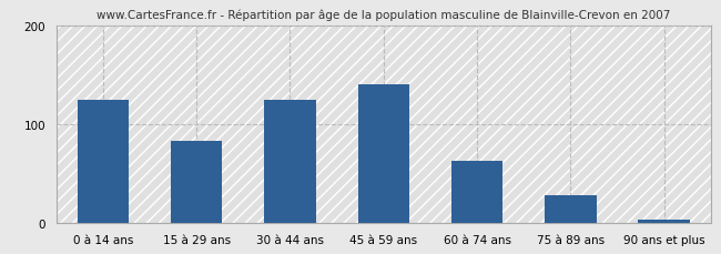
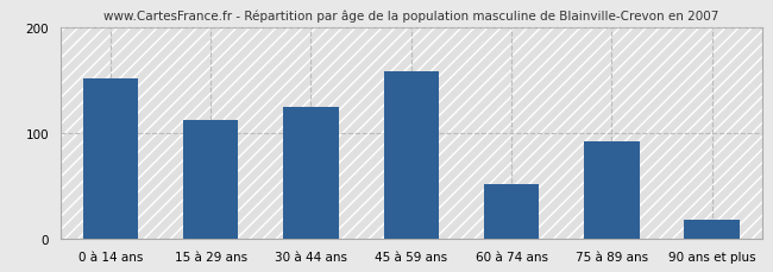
0 à 14 ans: 125 -> 152
15 à 29 ans: 83 -> 112
45 à 59 ans: 140 -> 158
60 à 74 ans: 63 -> 52
75 à 89 ans: 28 -> 92
90 ans et plus: 3 -> 18
